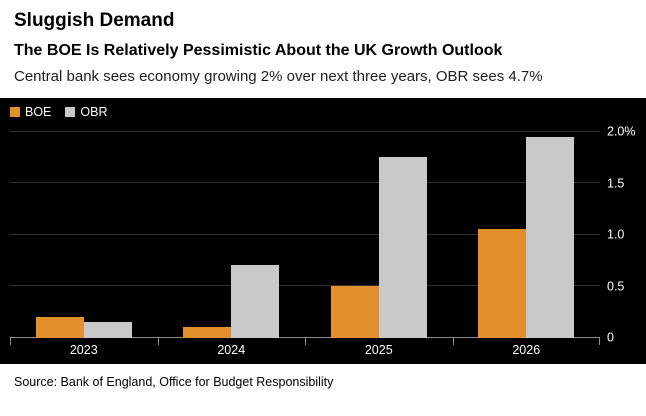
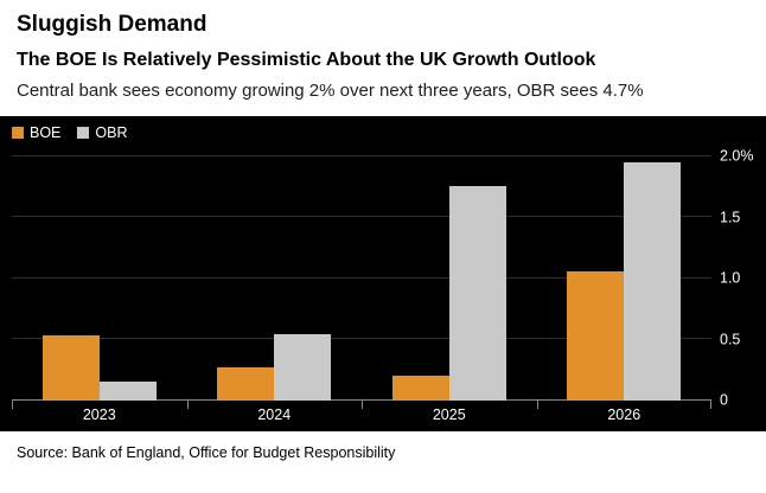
BOE/2023: 0.20% -> 0.53%
BOE/2024: 0.10% -> 0.27%
OBR/2024: 0.70% -> 0.54%
BOE/2025: 0.50% -> 0.20%
